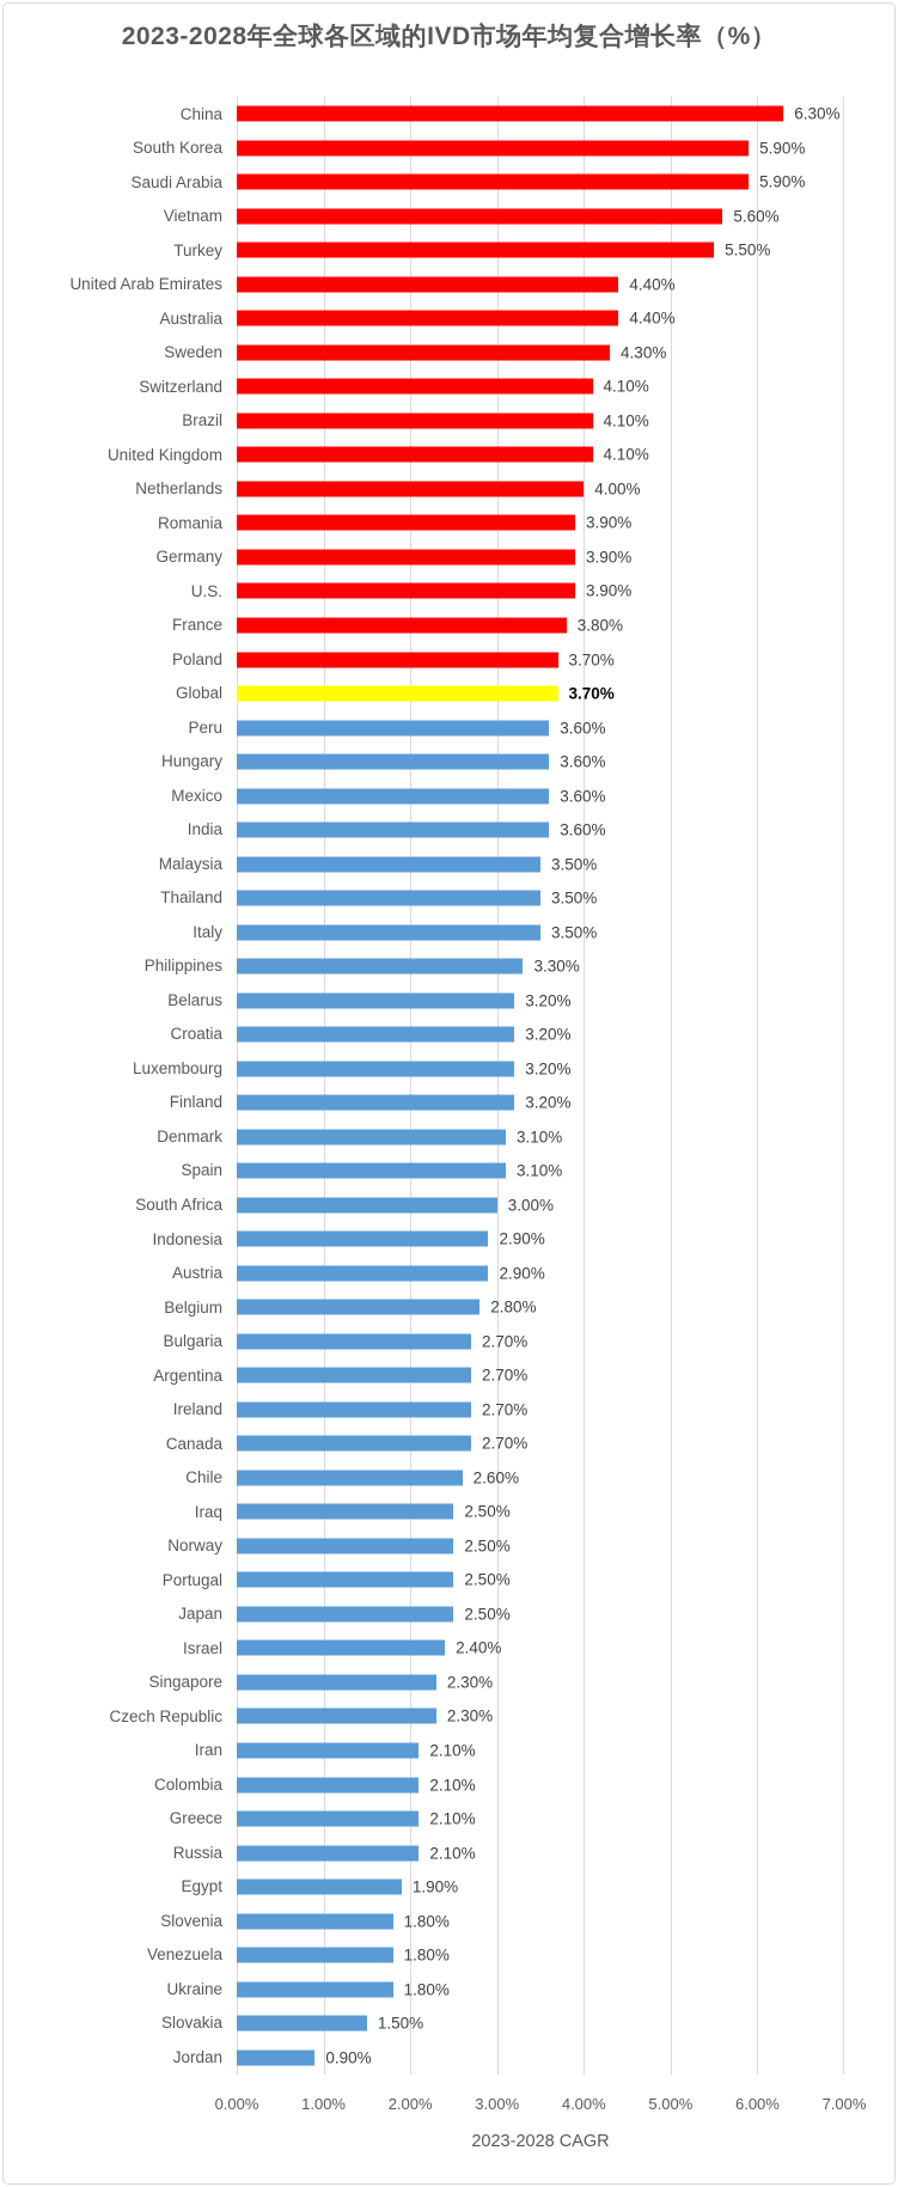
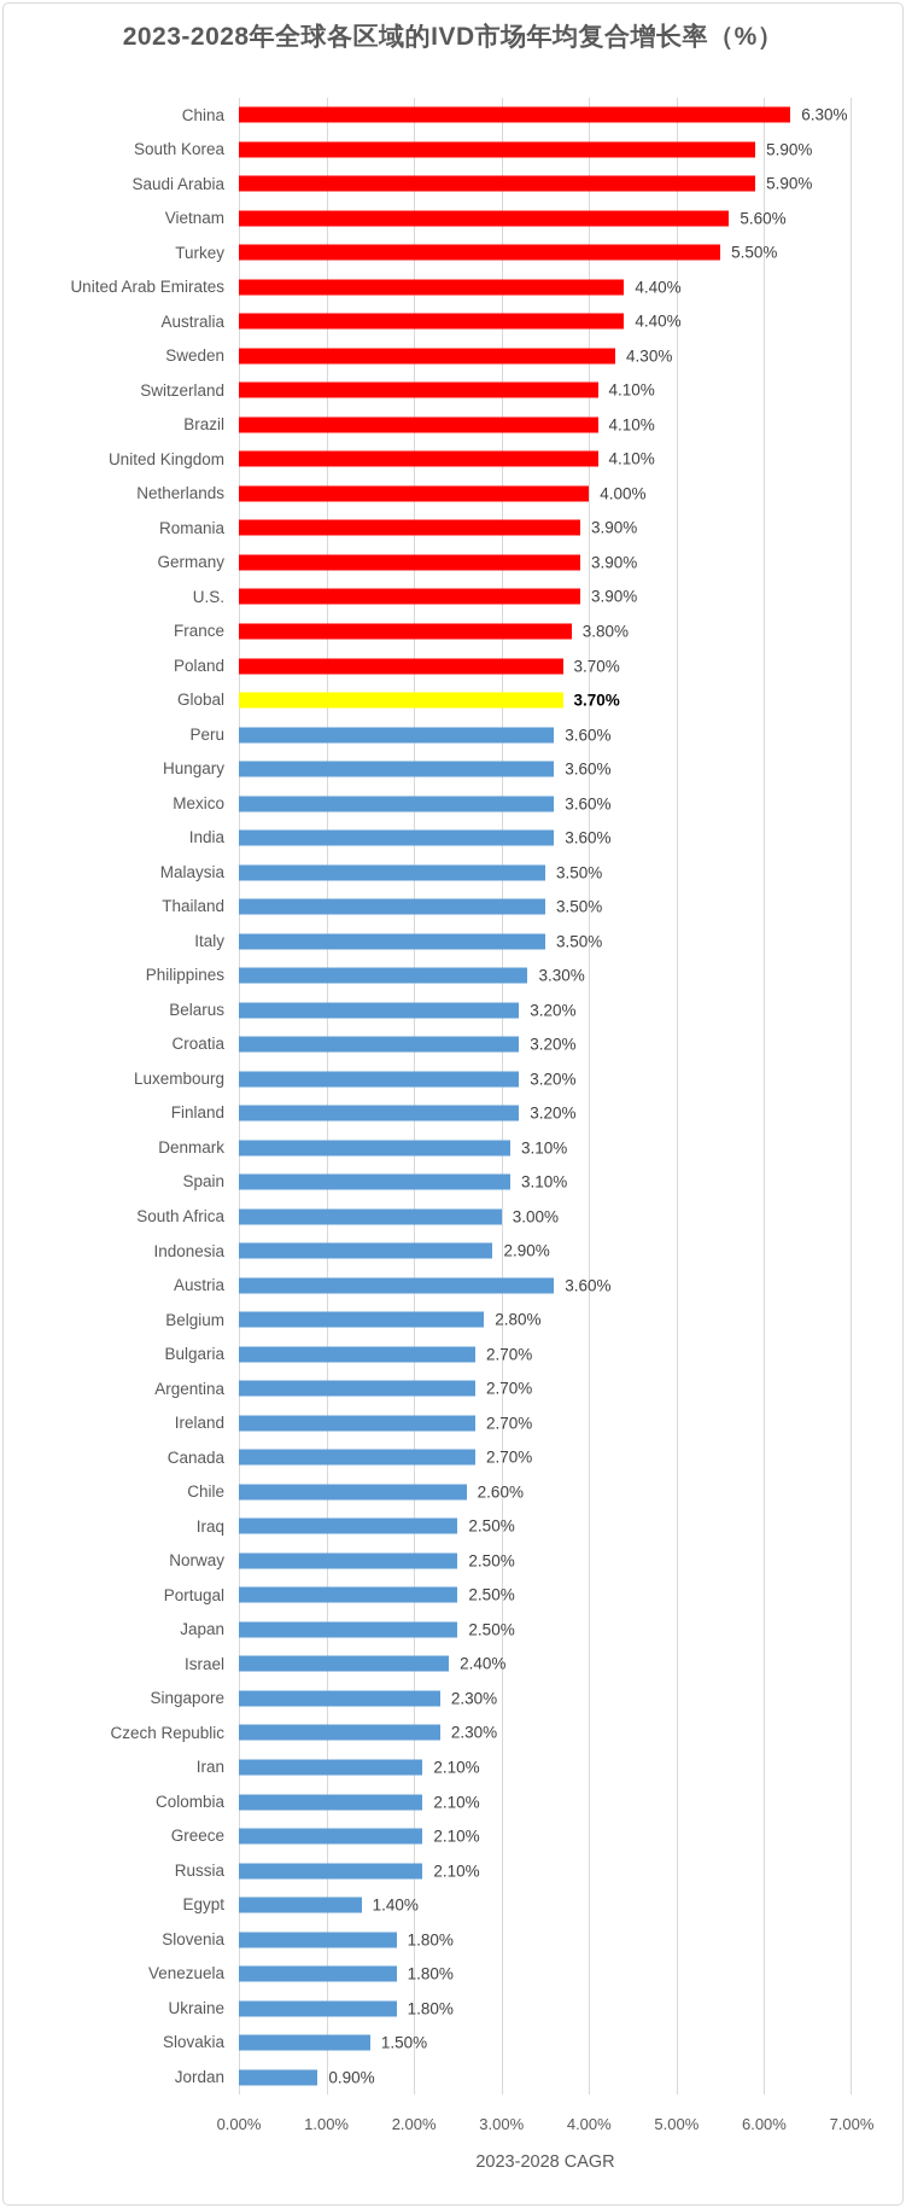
Austria: 2.90% -> 3.60%
Egypt: 1.90% -> 1.40%
